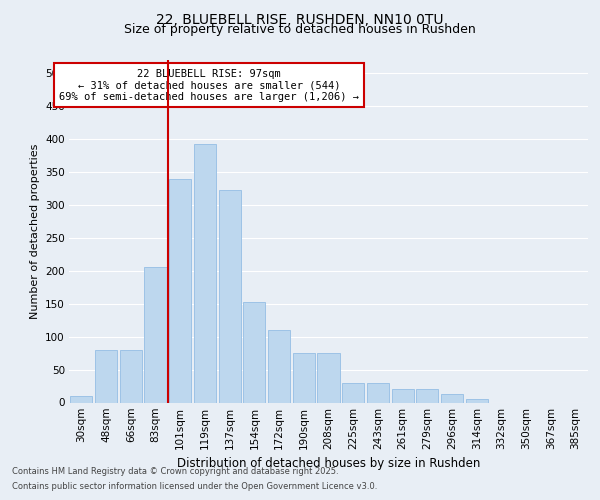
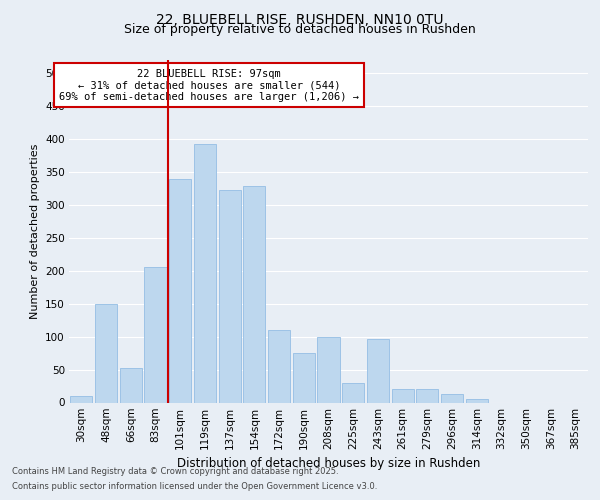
48sqm: 80 -> 150
66sqm: 80 -> 52
154sqm: 152 -> 328
208sqm: 75 -> 100
243sqm: 30 -> 96
